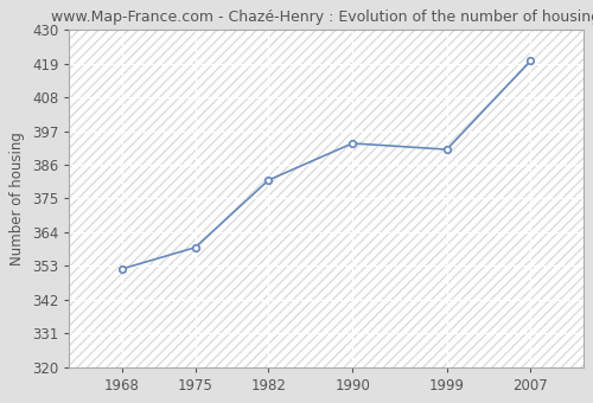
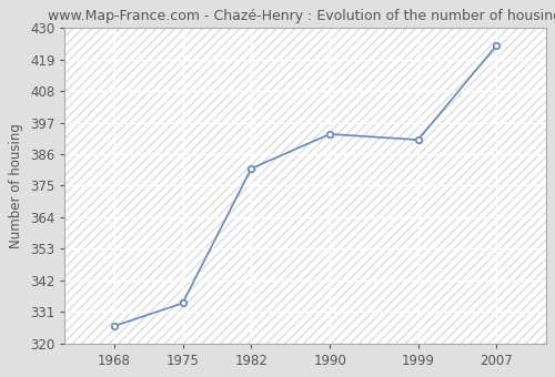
1968: 352 -> 326
1975: 359 -> 334
2007: 420 -> 424
